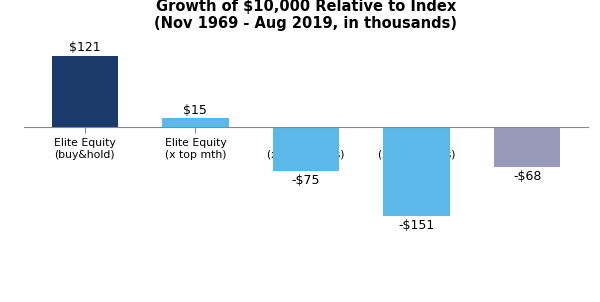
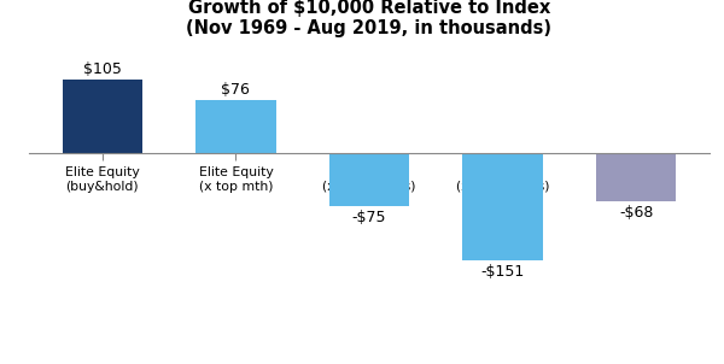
Elite Equity (buy&hold): $121 -> $105
Elite Equity (x top mth): $15 -> $76
